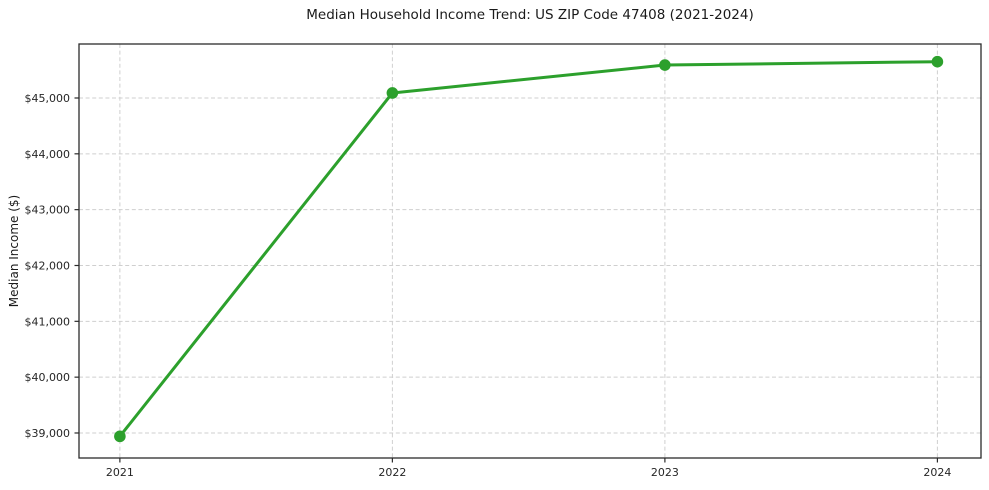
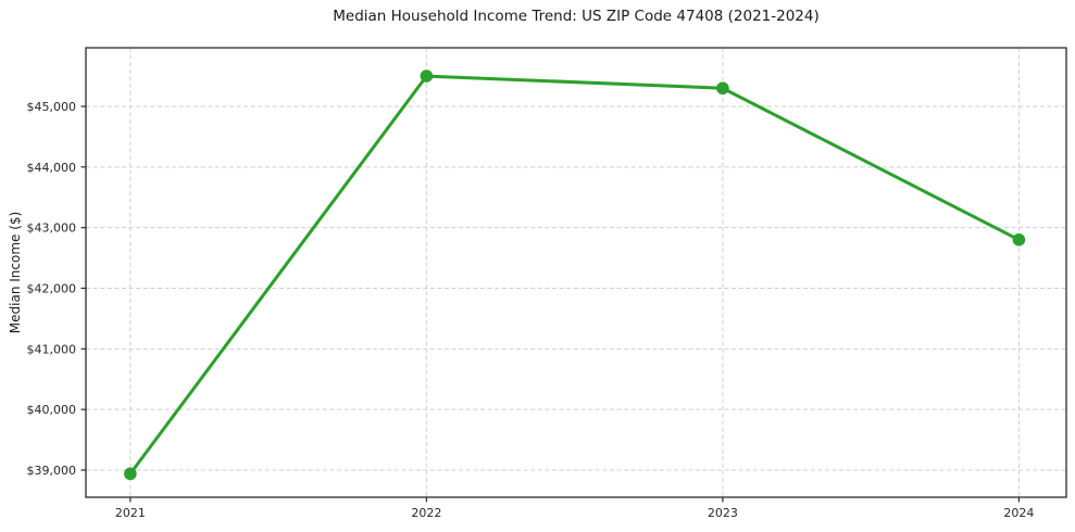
2022: $45100 -> $45500
2023: $45600 -> $45300
2024: $45600 -> $42800
